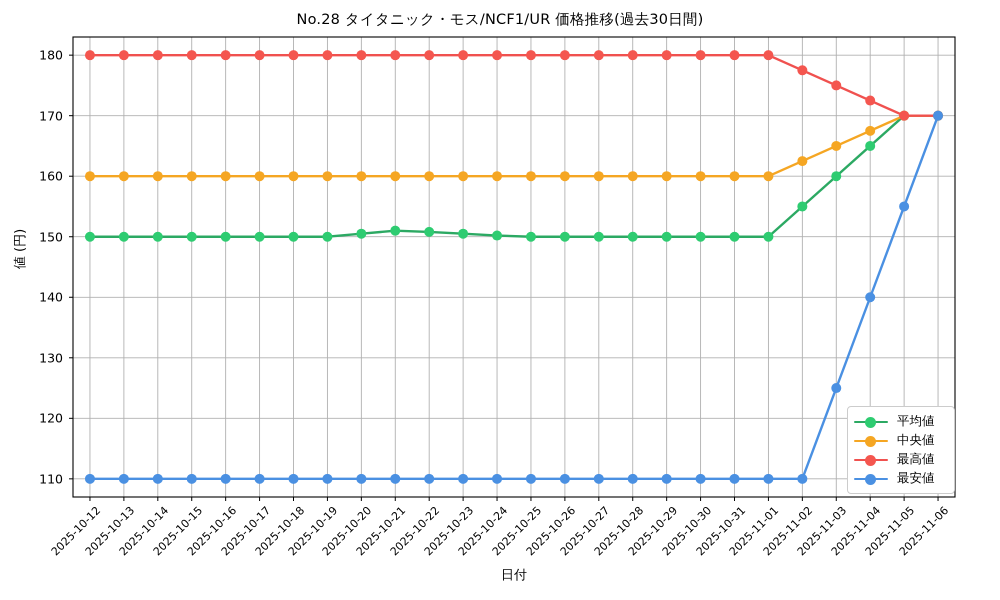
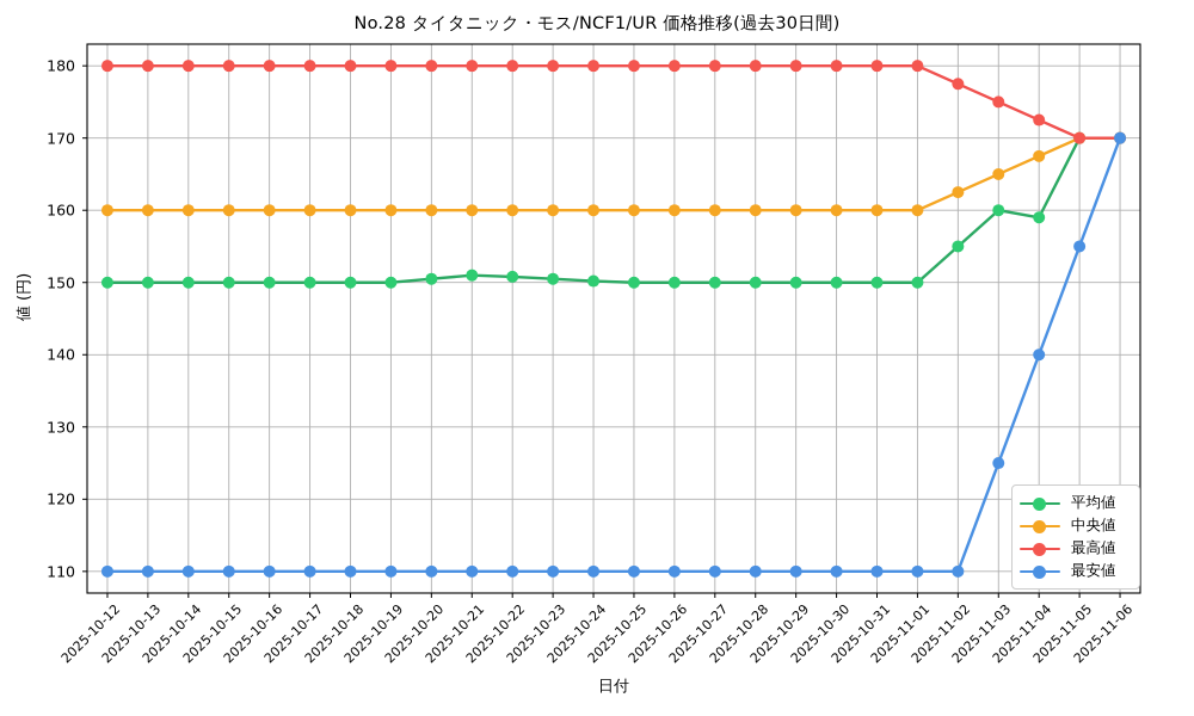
平均値/2025-11-04: 165 -> 159
